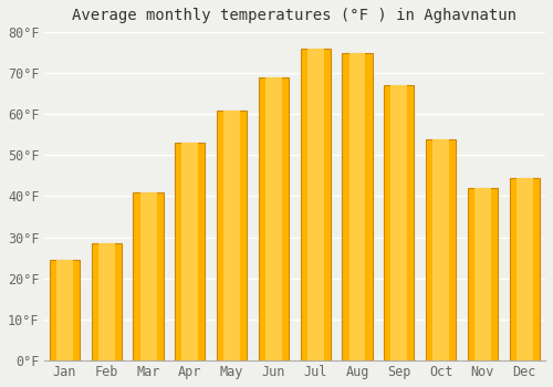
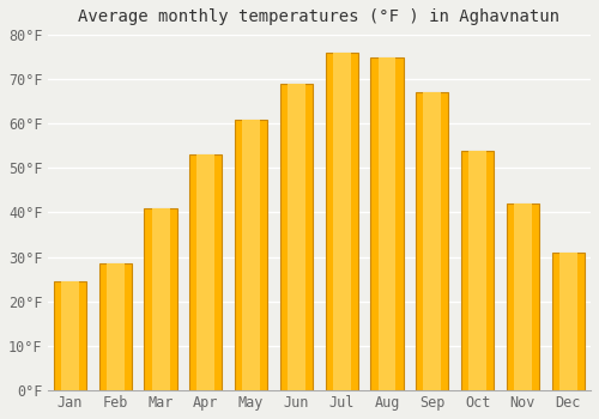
Dec: 44.5°F -> 31.0°F
